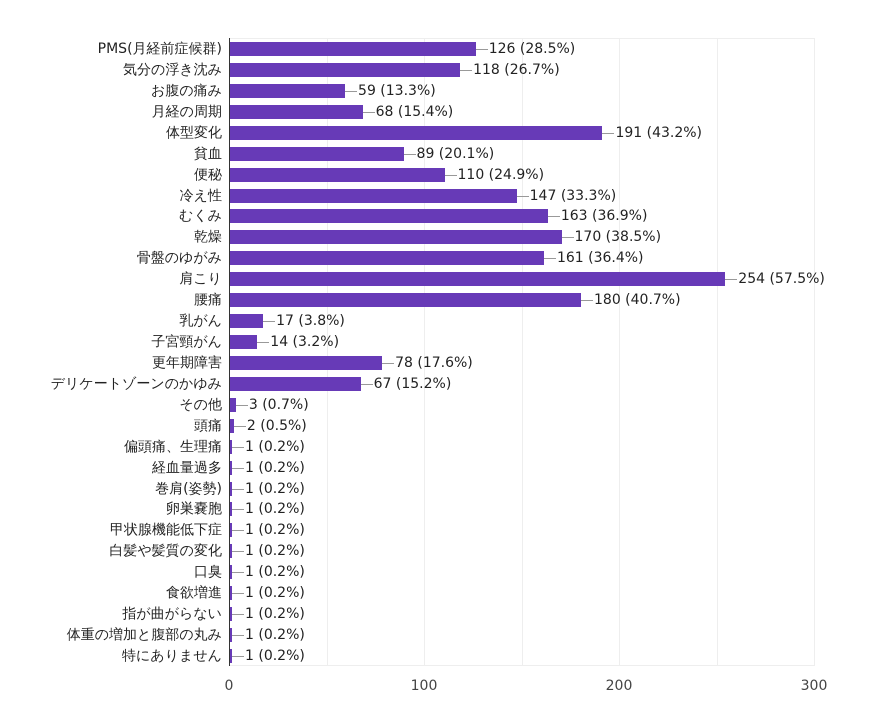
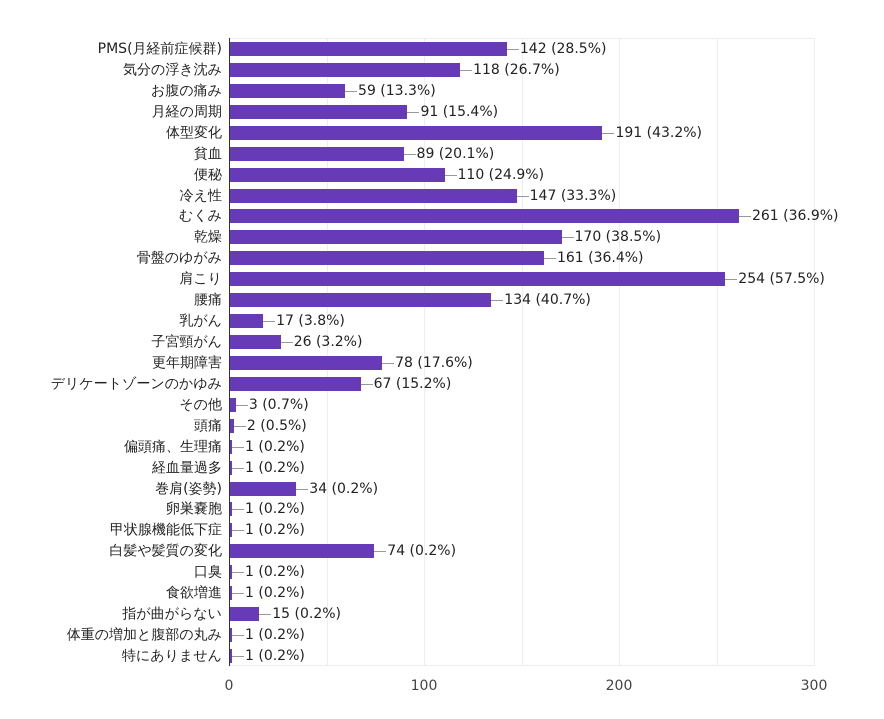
PMS(月経前症候群): 126 -> 142
月経の周期: 68 -> 91
むくみ: 163 -> 261
腰痛: 180 -> 134
子宮頸がん: 14 -> 26
巻肩(姿勢): 1 -> 34
白髪や髪質の変化: 1 -> 74
指が曲がらない: 1 -> 15
